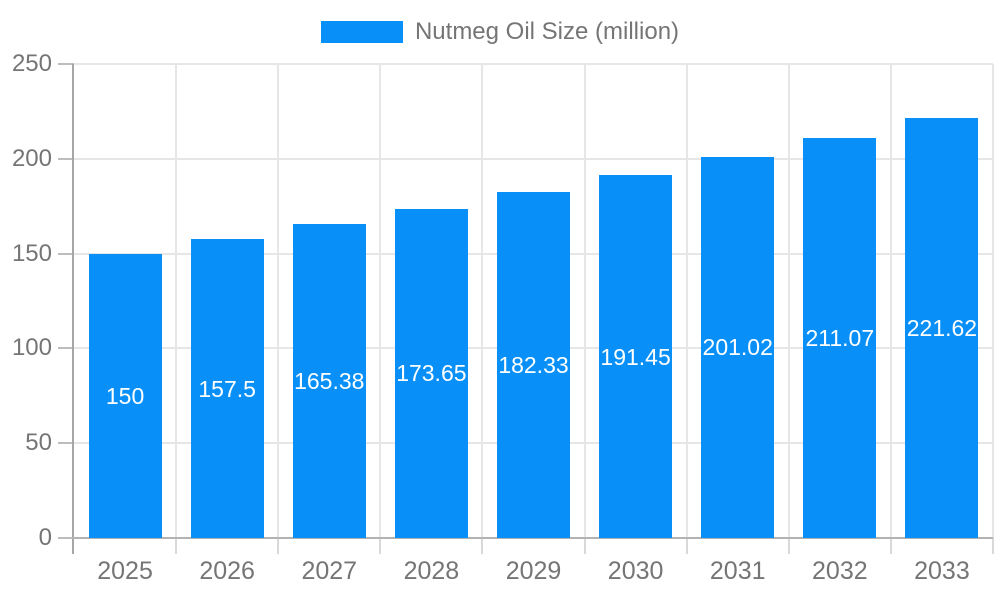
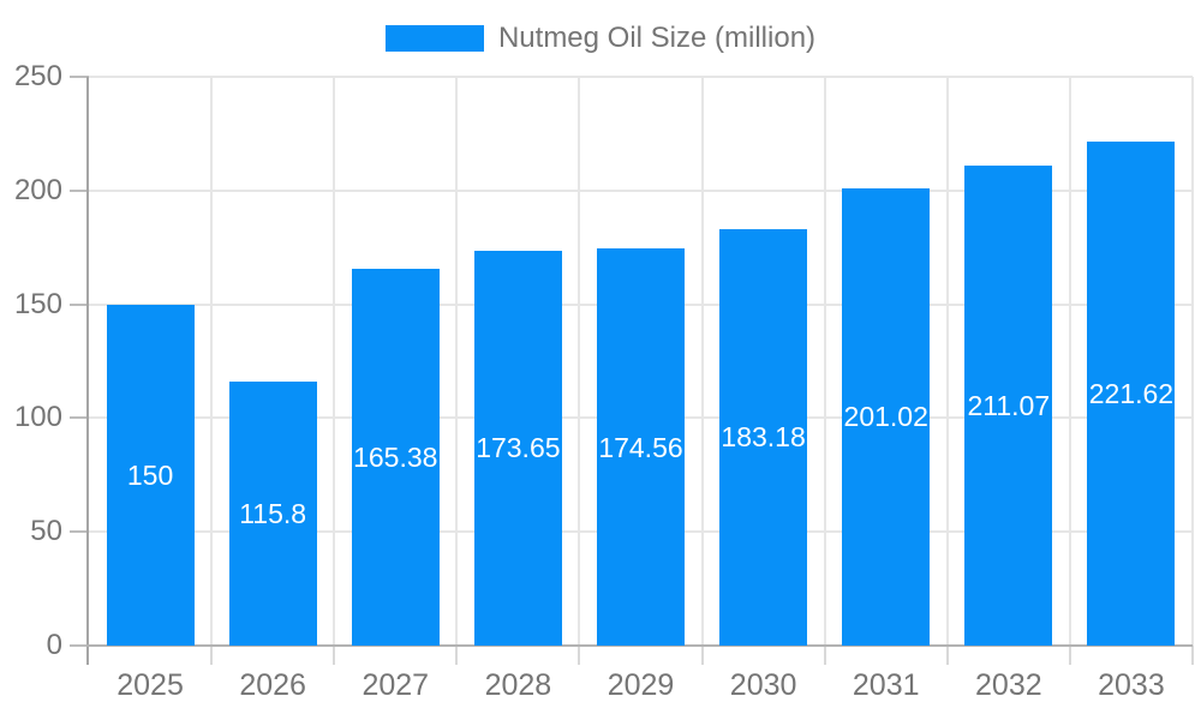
2026: 157.5 -> 115.8
2029: 182.33 -> 174.56
2030: 191.45 -> 183.18
